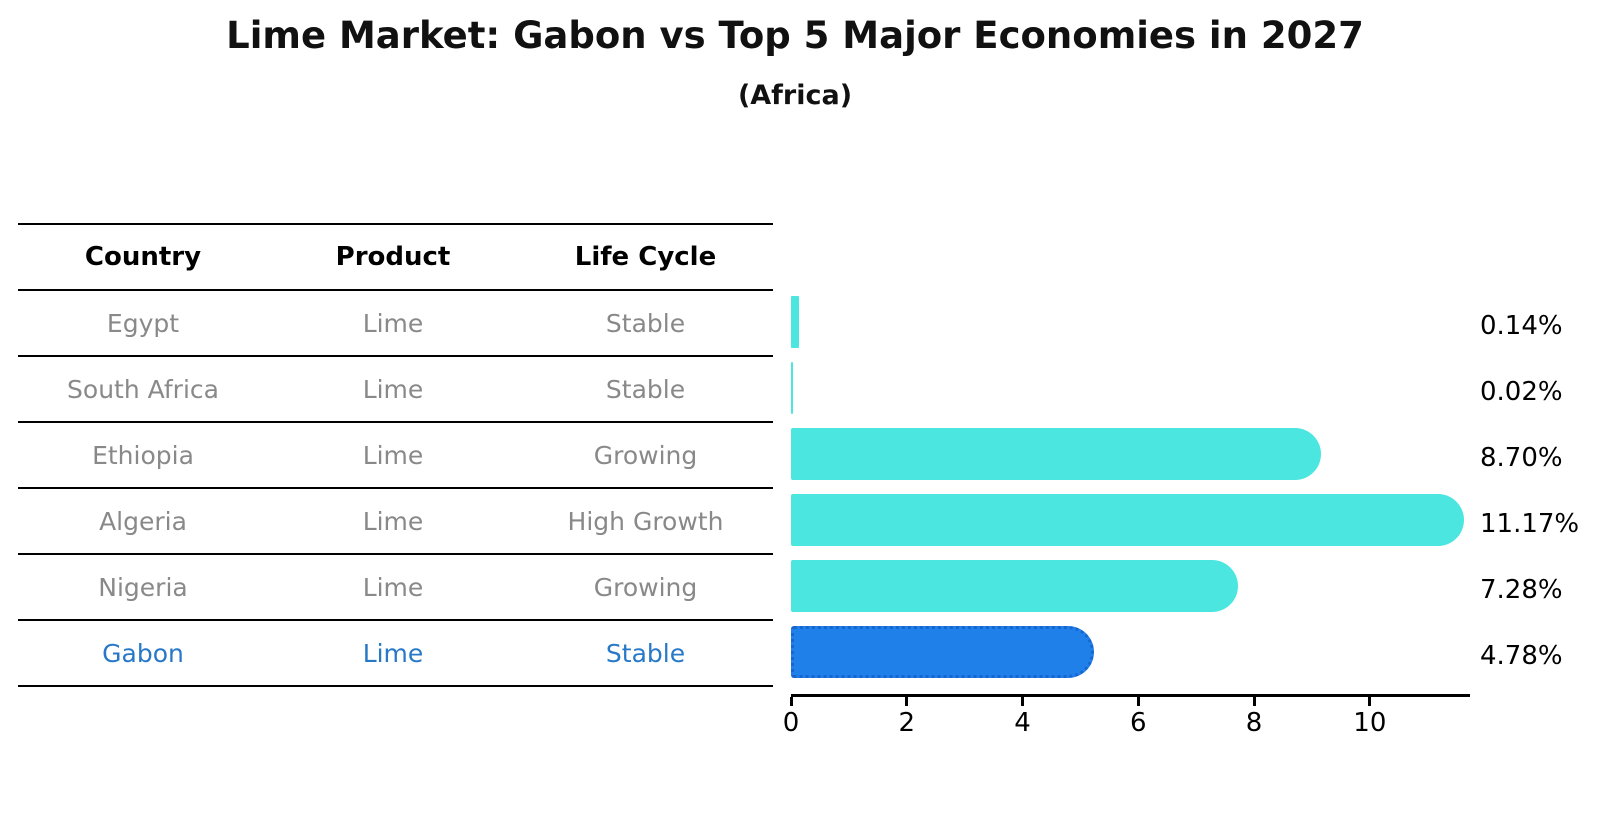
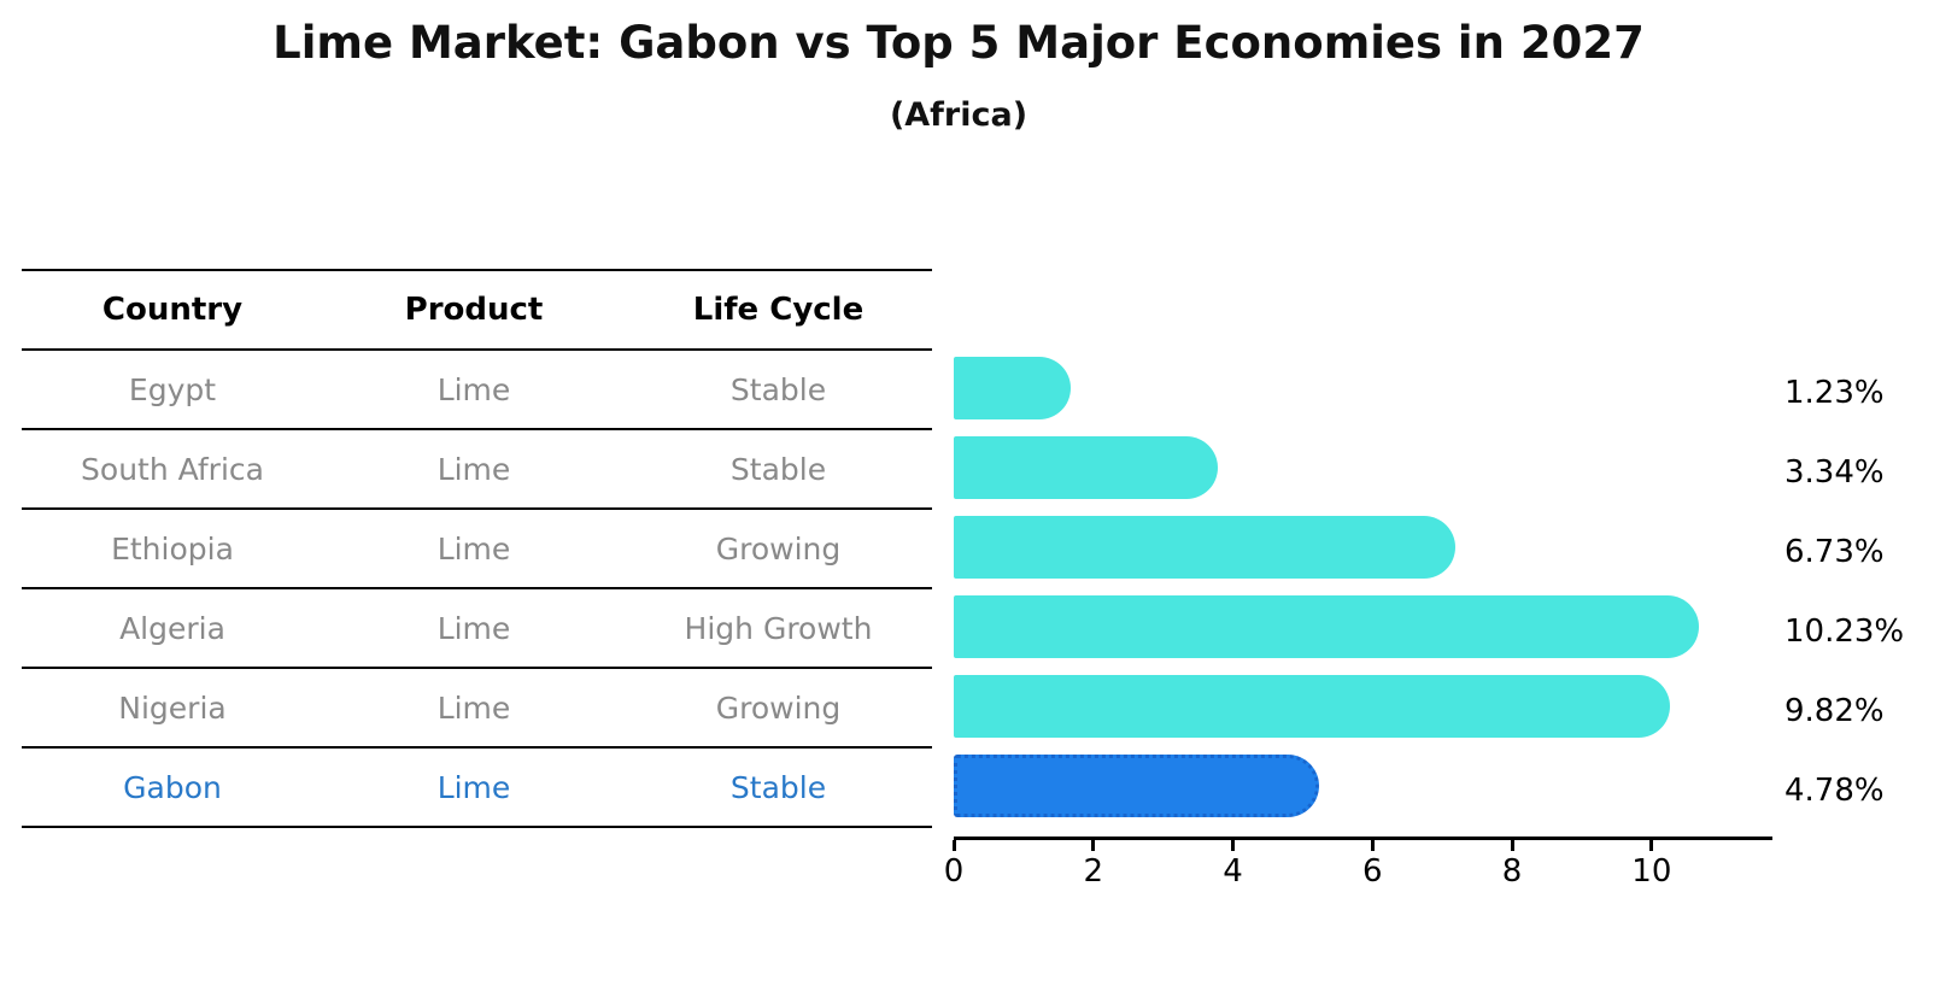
Egypt: 0.14% -> 1.23%
South Africa: 0.02% -> 3.34%
Ethiopia: 8.70% -> 6.73%
Algeria: 11.17% -> 10.23%
Nigeria: 7.28% -> 9.82%
